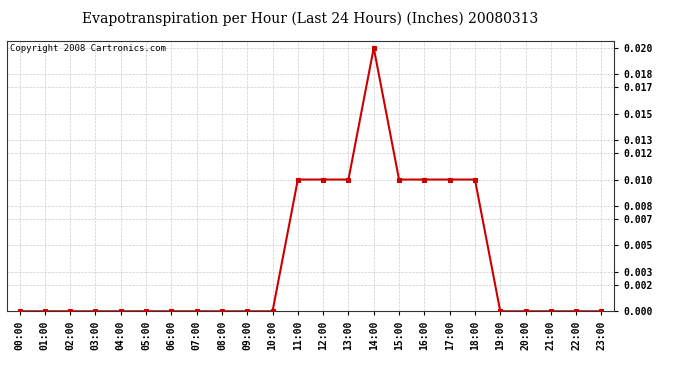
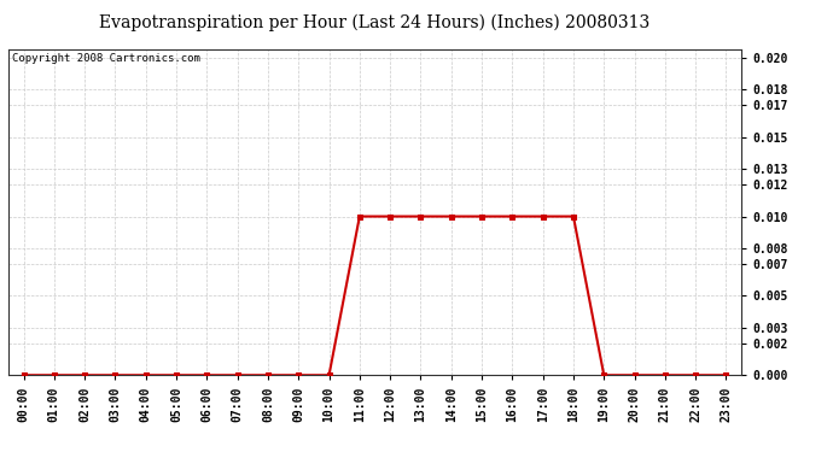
14:00: 0.02 -> 0.01
